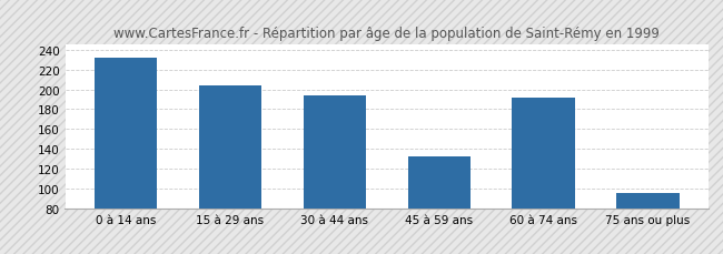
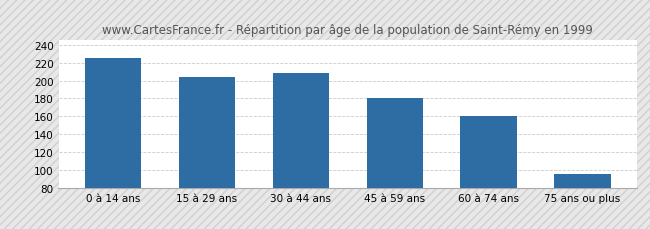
0 à 14 ans: 232 -> 225
30 à 44 ans: 194 -> 209
45 à 59 ans: 132 -> 180
60 à 74 ans: 192 -> 160
